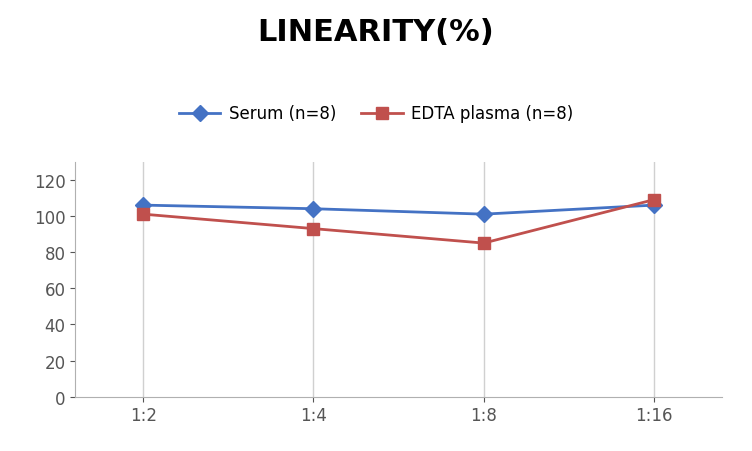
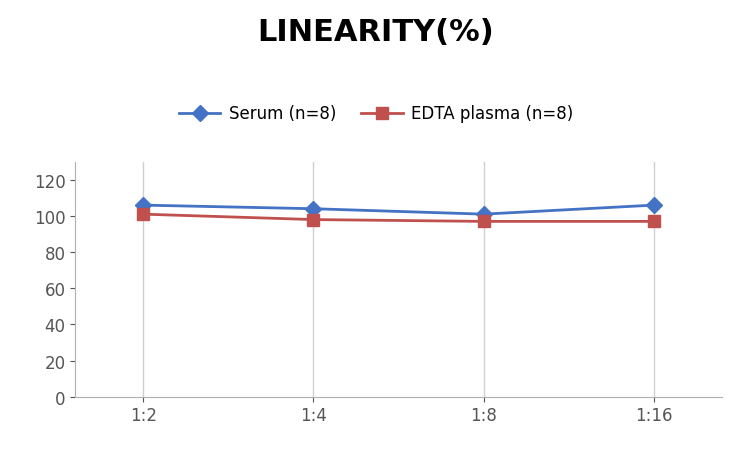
EDTA plasma (n=8)/1:4: 93 -> 98
EDTA plasma (n=8)/1:8: 85 -> 97
EDTA plasma (n=8)/1:16: 109 -> 97
